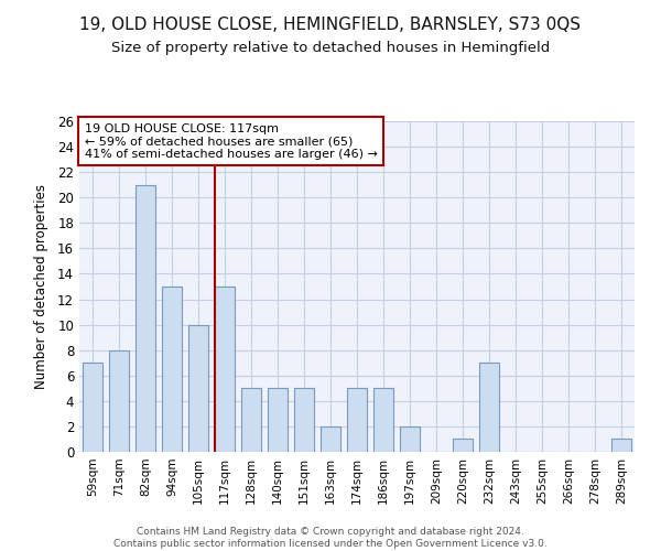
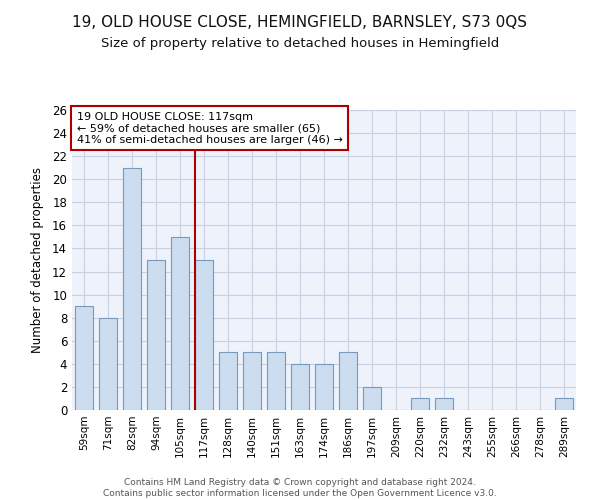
59sqm: 7 -> 9
105sqm: 10 -> 15
163sqm: 2 -> 4
174sqm: 5 -> 4
232sqm: 7 -> 1
